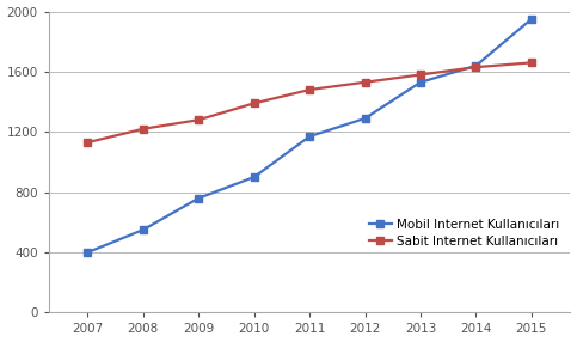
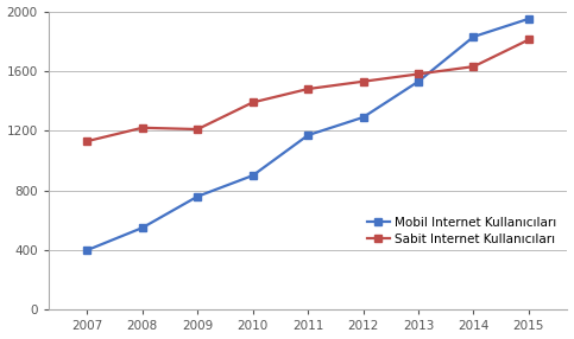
Sabit Internet Kullanıcıları/2009: 1280 -> 1210
Mobil Internet Kullanıcıları/2014: 1640 -> 1830
Sabit Internet Kullanıcıları/2015: 1660 -> 1810
